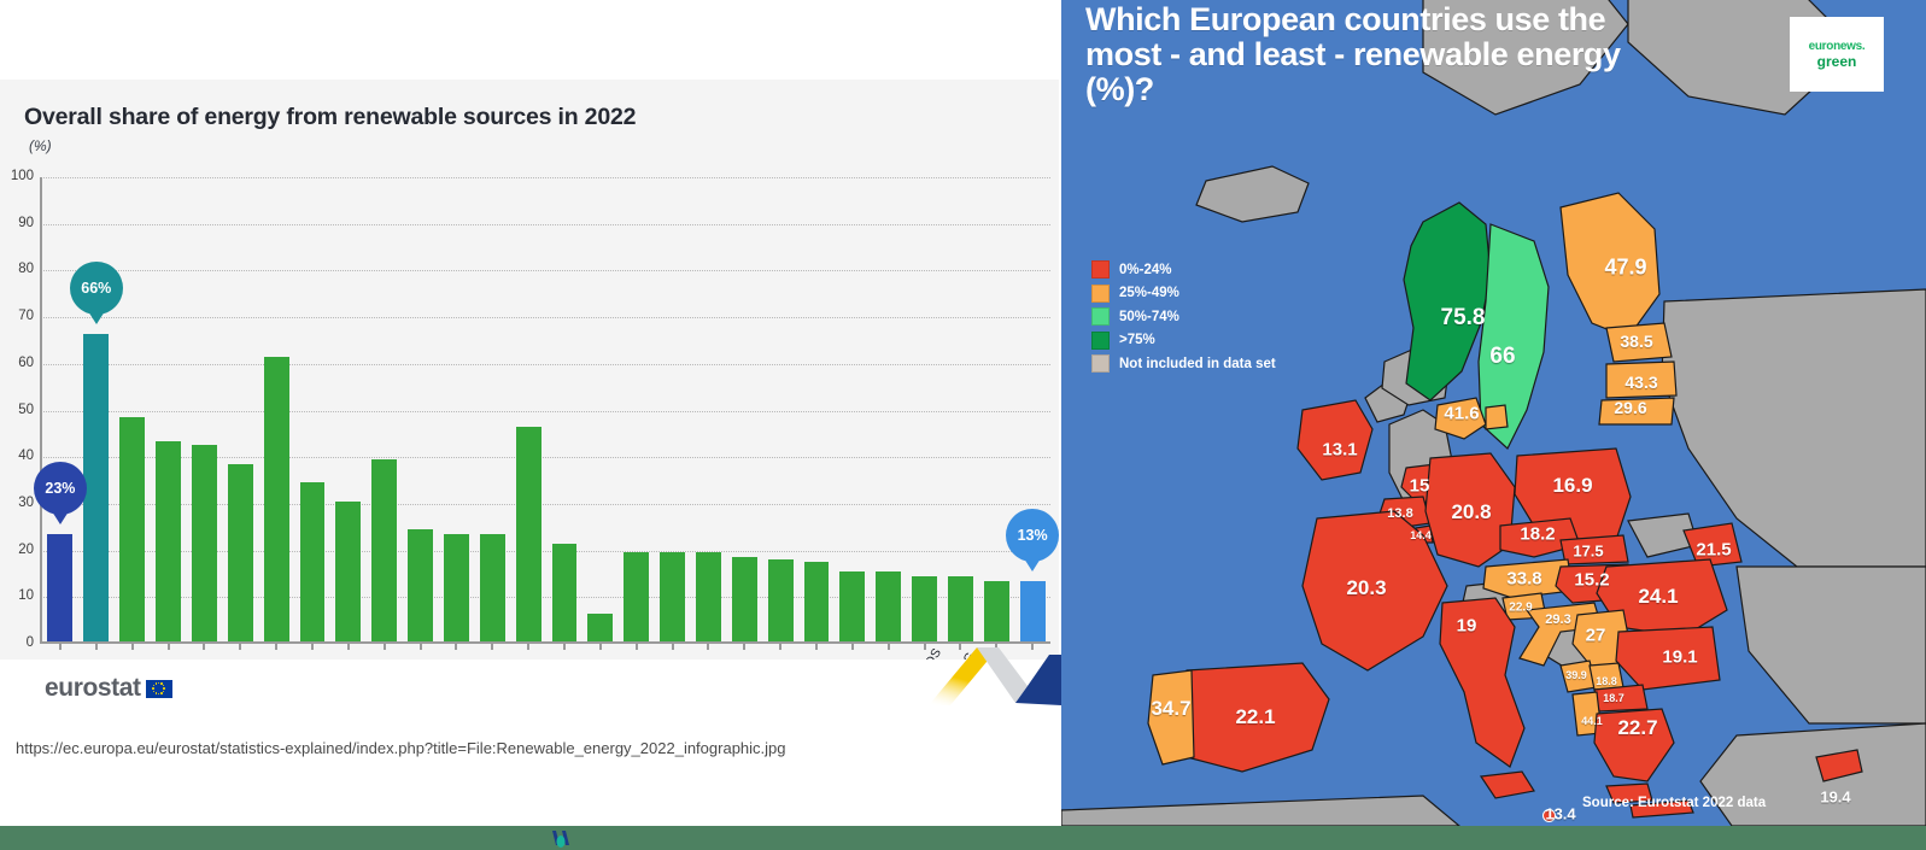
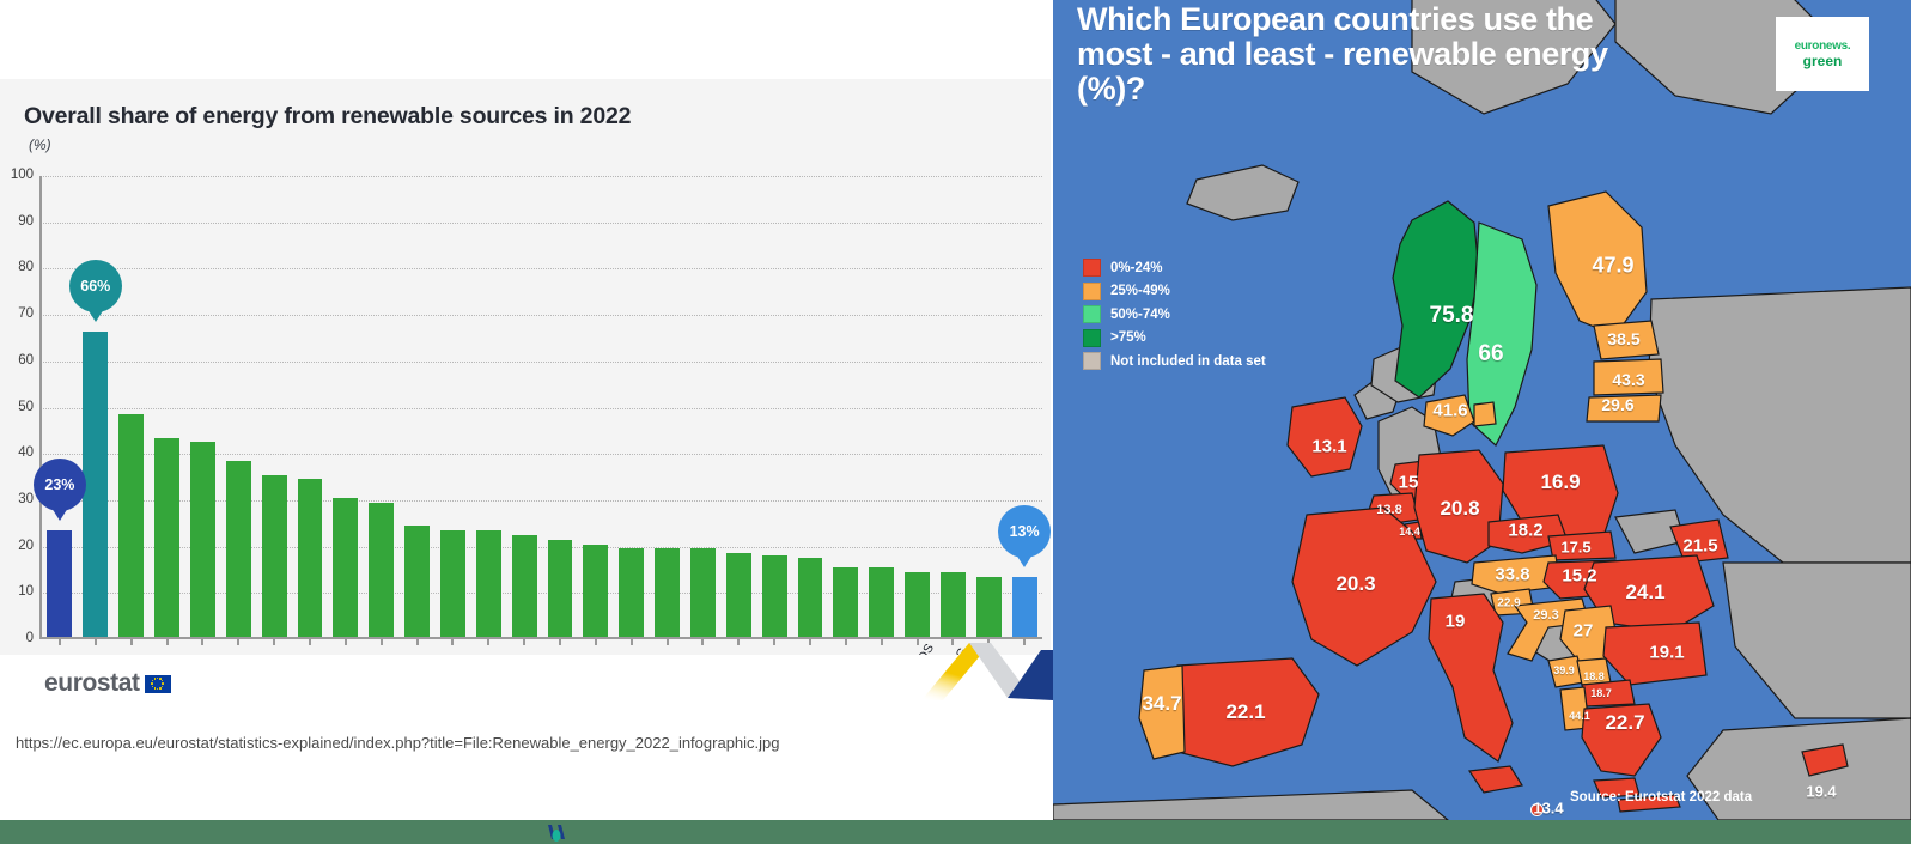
PORTUGAL: 61 -> 35
CROATIA: 39 -> 29
SPAIN: 46 -> 22
FRANCE: 6 -> 20
